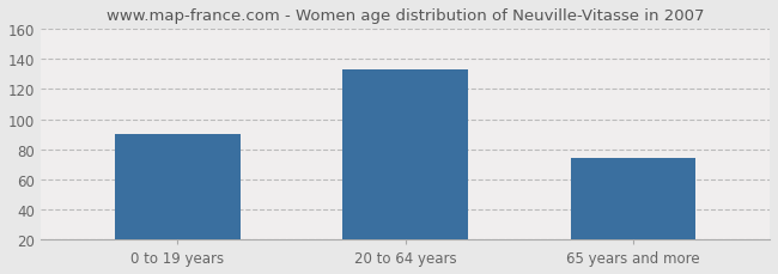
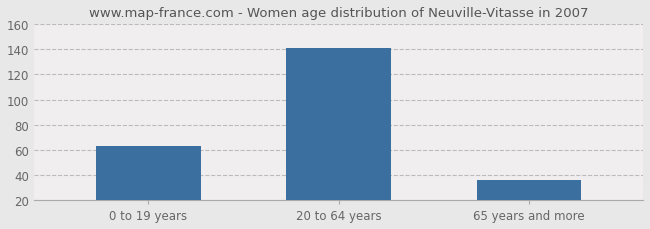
0 to 19 years: 90 -> 63
20 to 64 years: 133 -> 141
65 years and more: 74 -> 36
